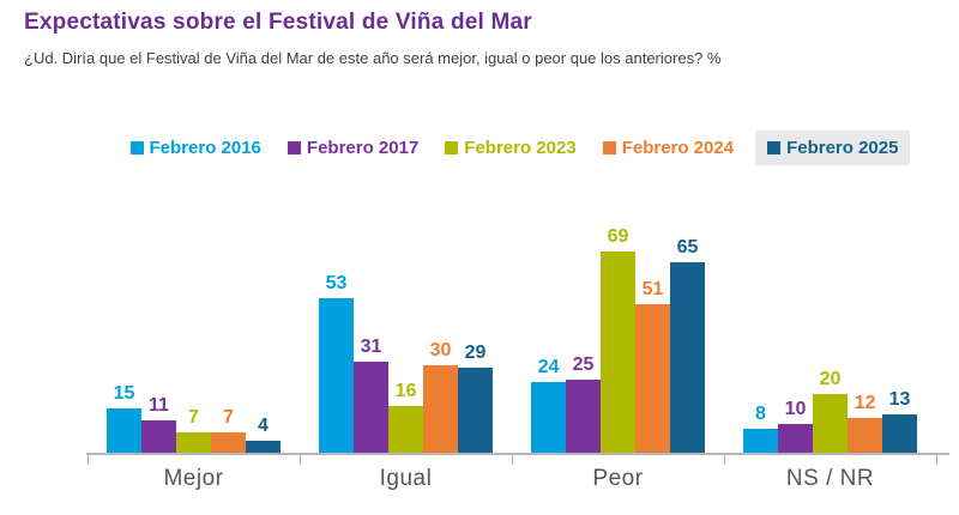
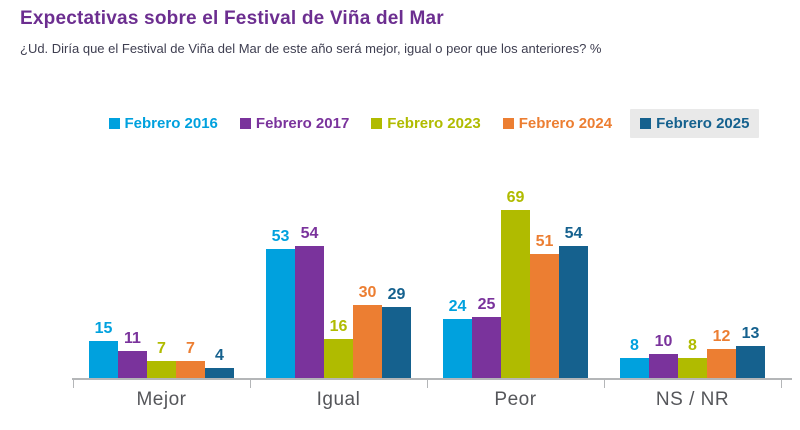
Febrero 2017/Igual: 31 -> 54
Febrero 2025/Peor: 65 -> 54
Febrero 2023/NS / NR: 20 -> 8
